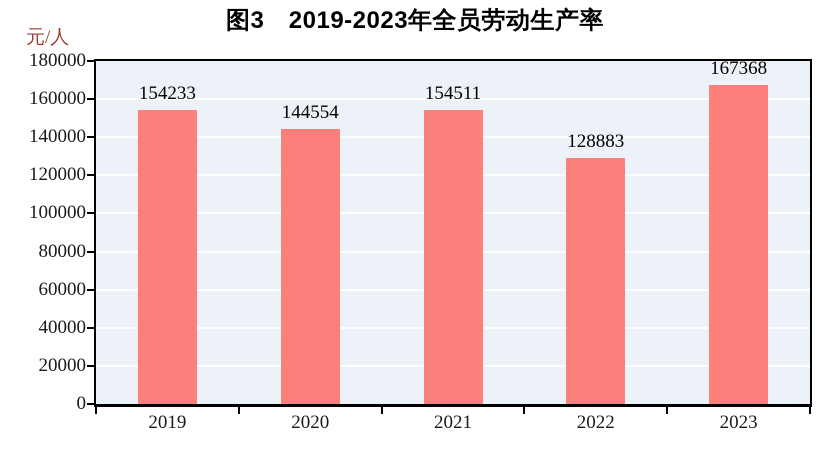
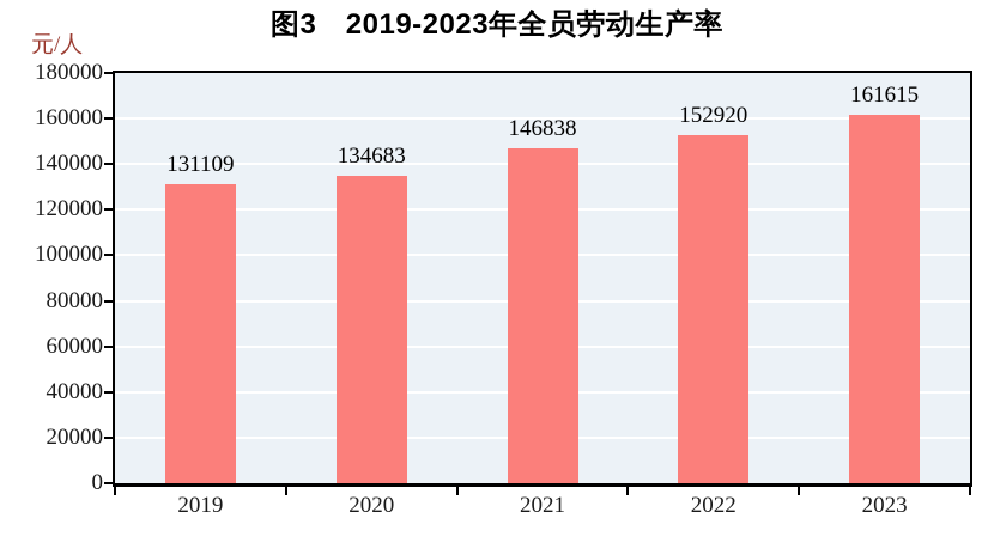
2019: 154233 -> 131109
2020: 144554 -> 134683
2021: 154511 -> 146838
2022: 128883 -> 152920
2023: 167368 -> 161615
